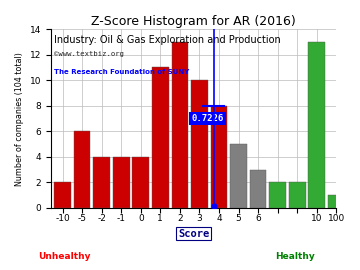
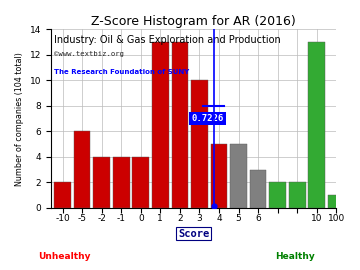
1: 11 -> 13
4: 8 -> 5
